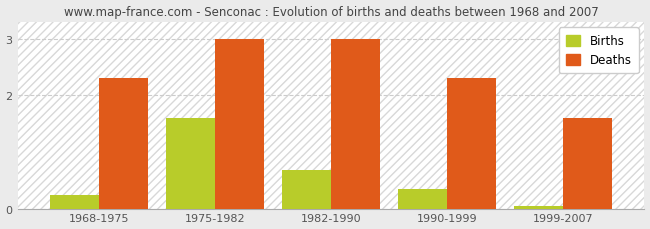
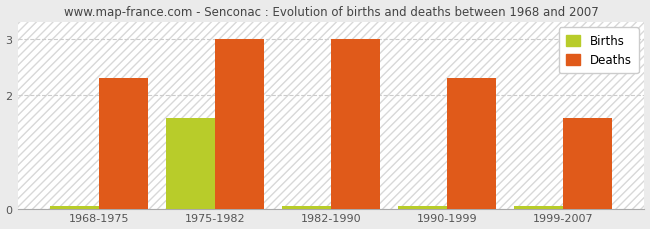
Births/1968-1975: 0.24 -> 0.04
Births/1982-1990: 0.68 -> 0.04
Births/1990-1999: 0.34 -> 0.04
